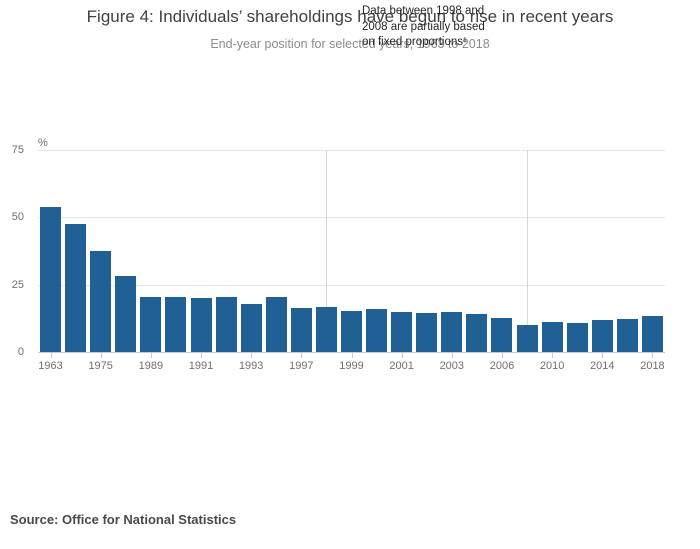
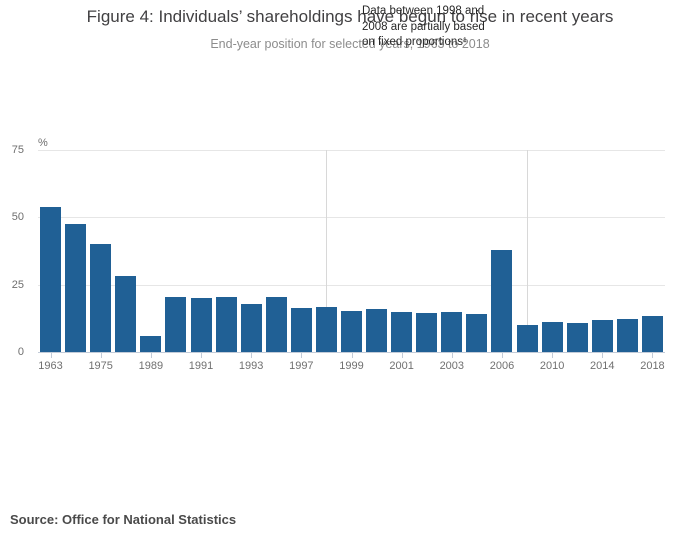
1975: 38 -> 40
1989: 21 -> 6
2006: 13 -> 38
